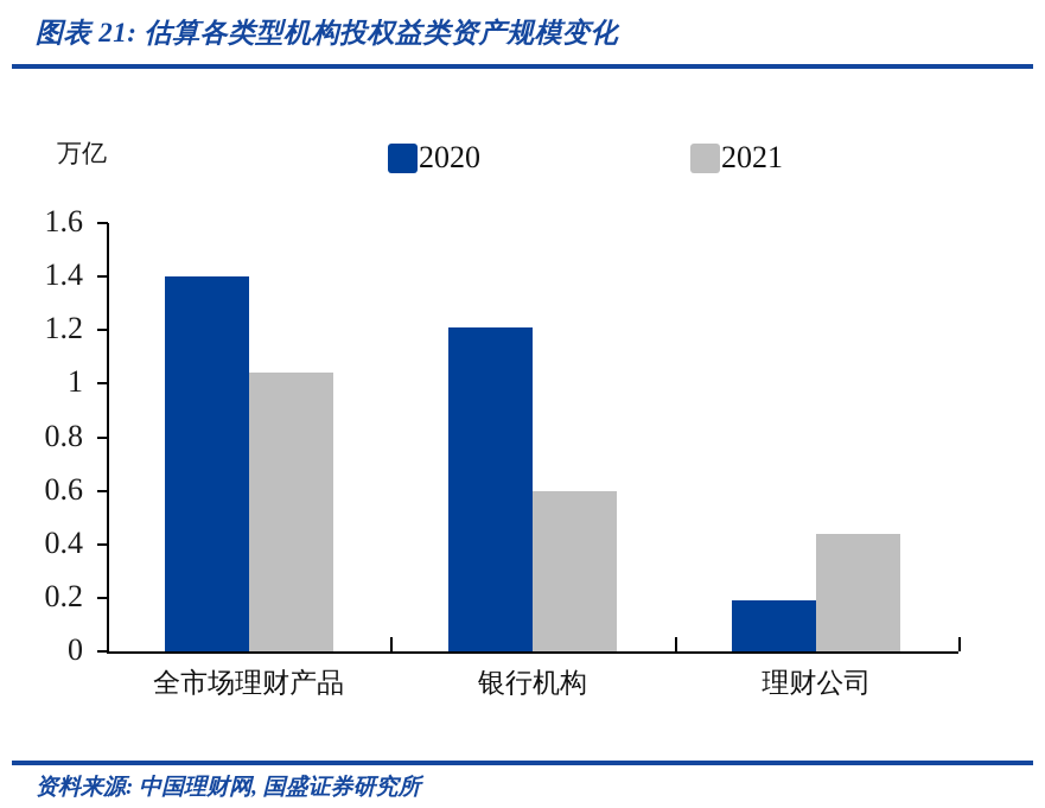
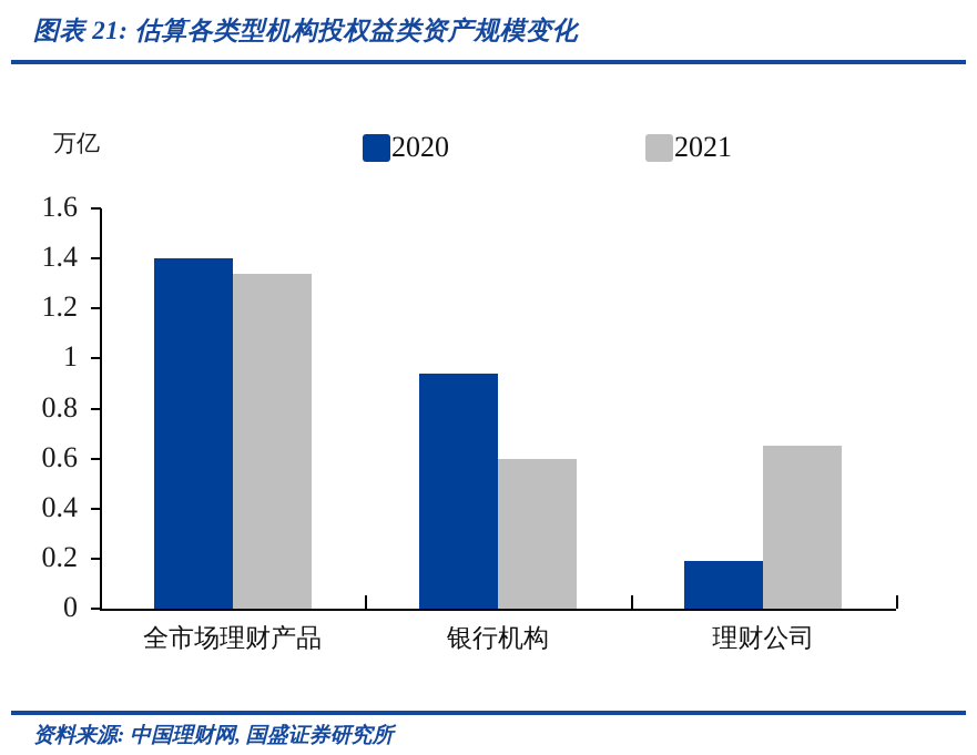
2021/全市场理财产品: 1.04 -> 1.34
2020/银行机构: 1.21 -> 0.94
2021/理财公司: 0.44 -> 0.65
